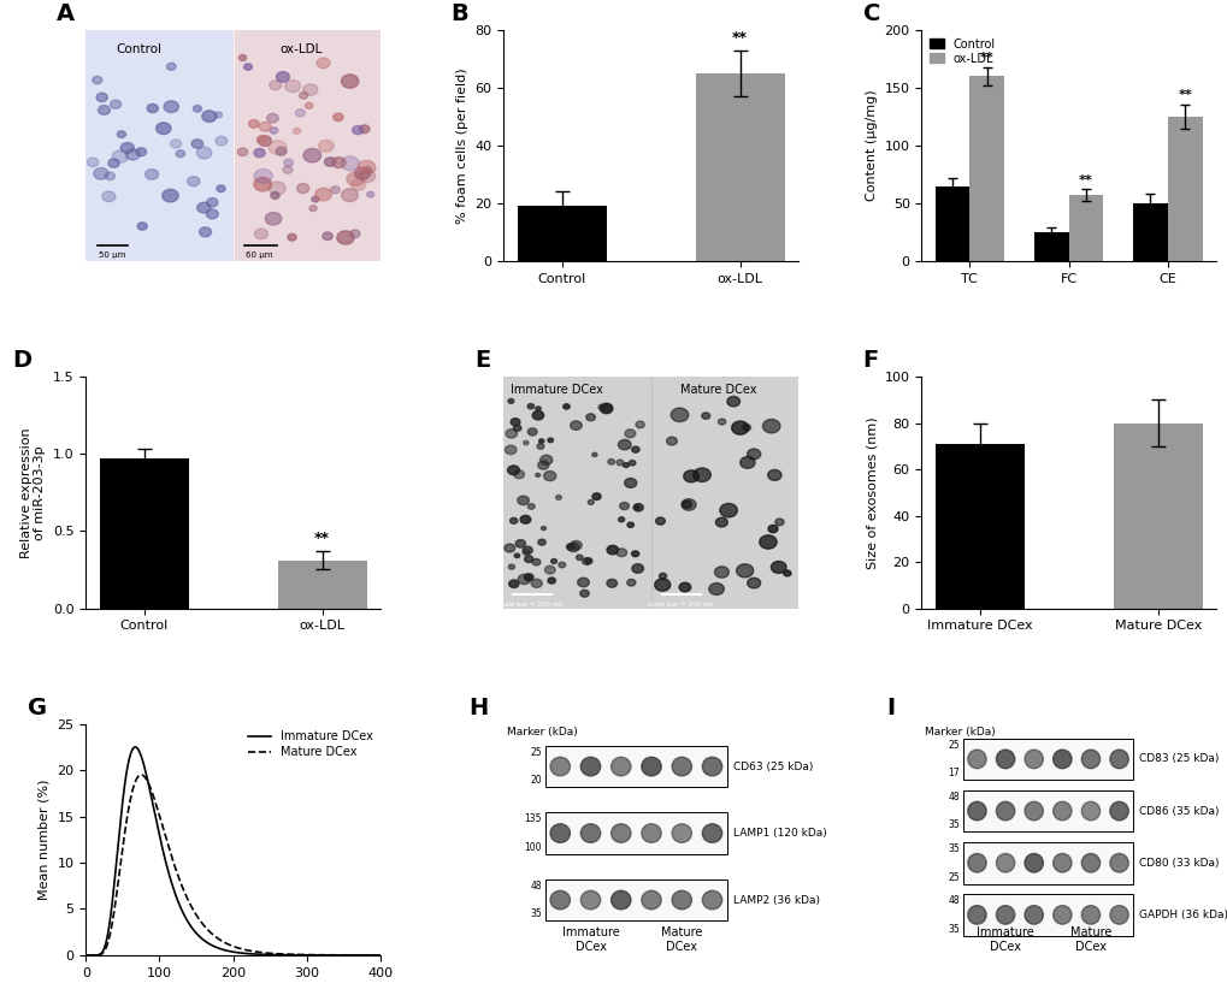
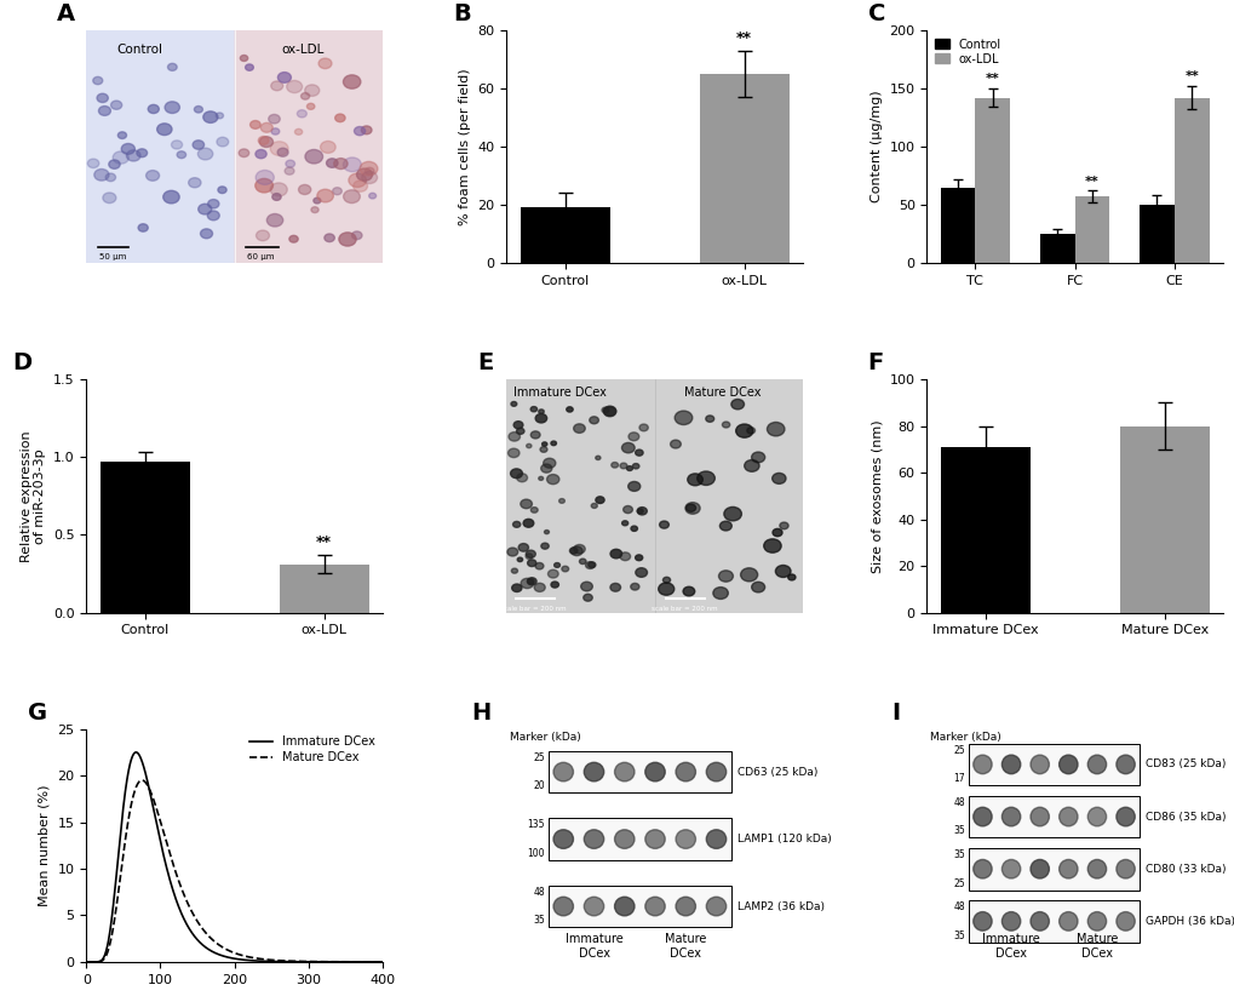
ox-LDL/TC: 160 -> 142
ox-LDL/CE: 125 -> 142
